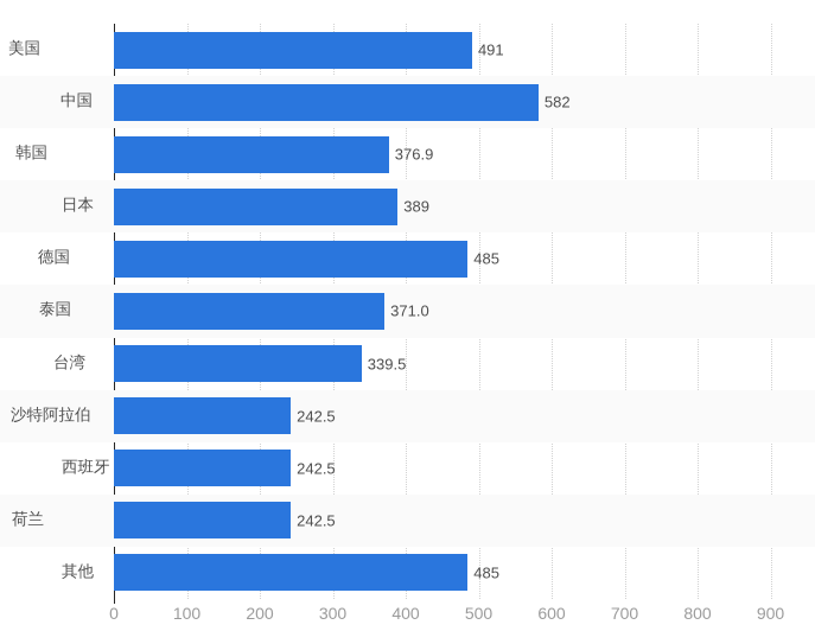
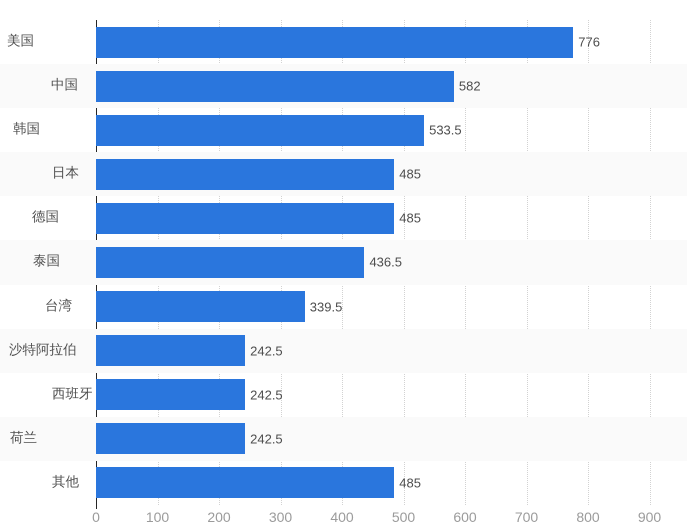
美国: 491 -> 776
韩国: 376.9 -> 533.5
日本: 389 -> 485
泰国: 371.0 -> 436.5
